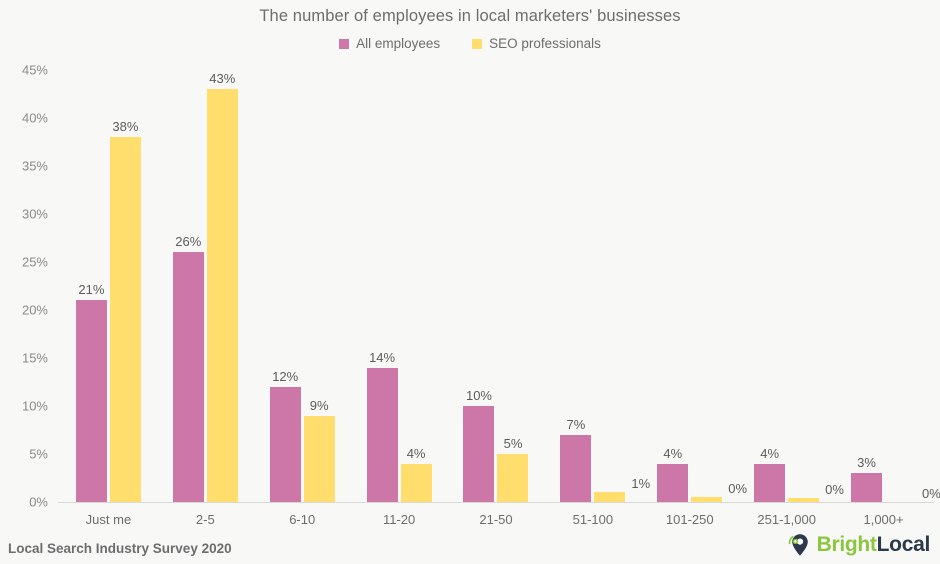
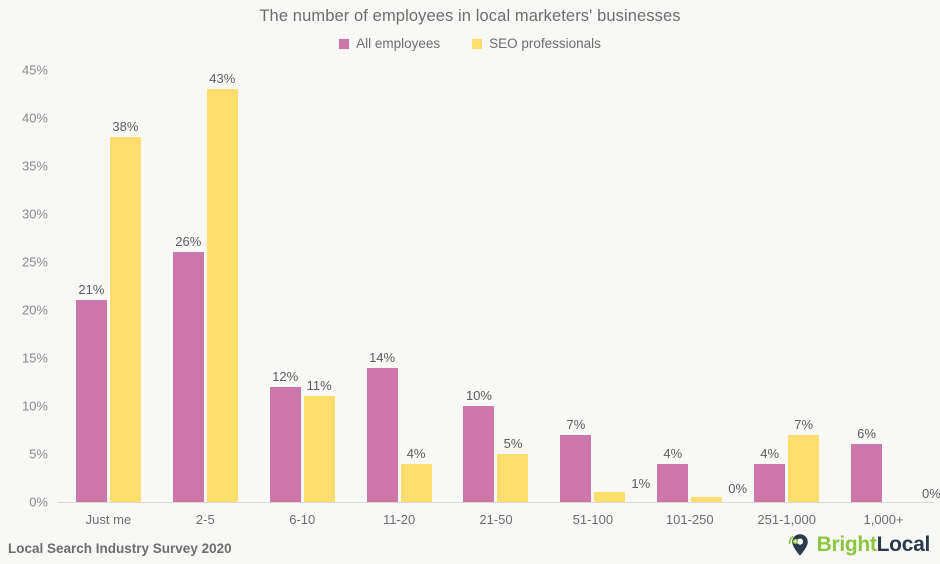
SEO professionals/6-10: 9% -> 11%
SEO professionals/251-1,000: 0% -> 7%
All employees/1,000+: 3% -> 6%
